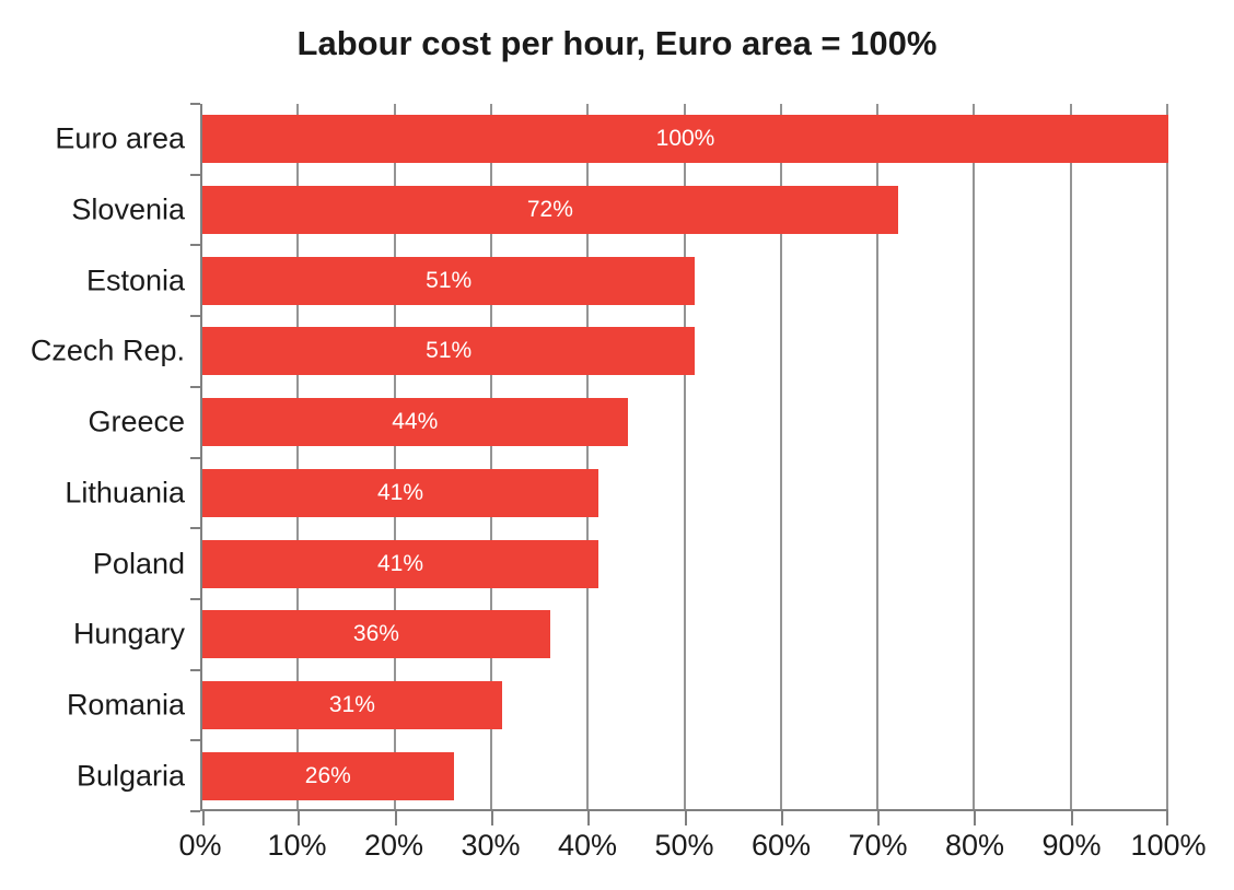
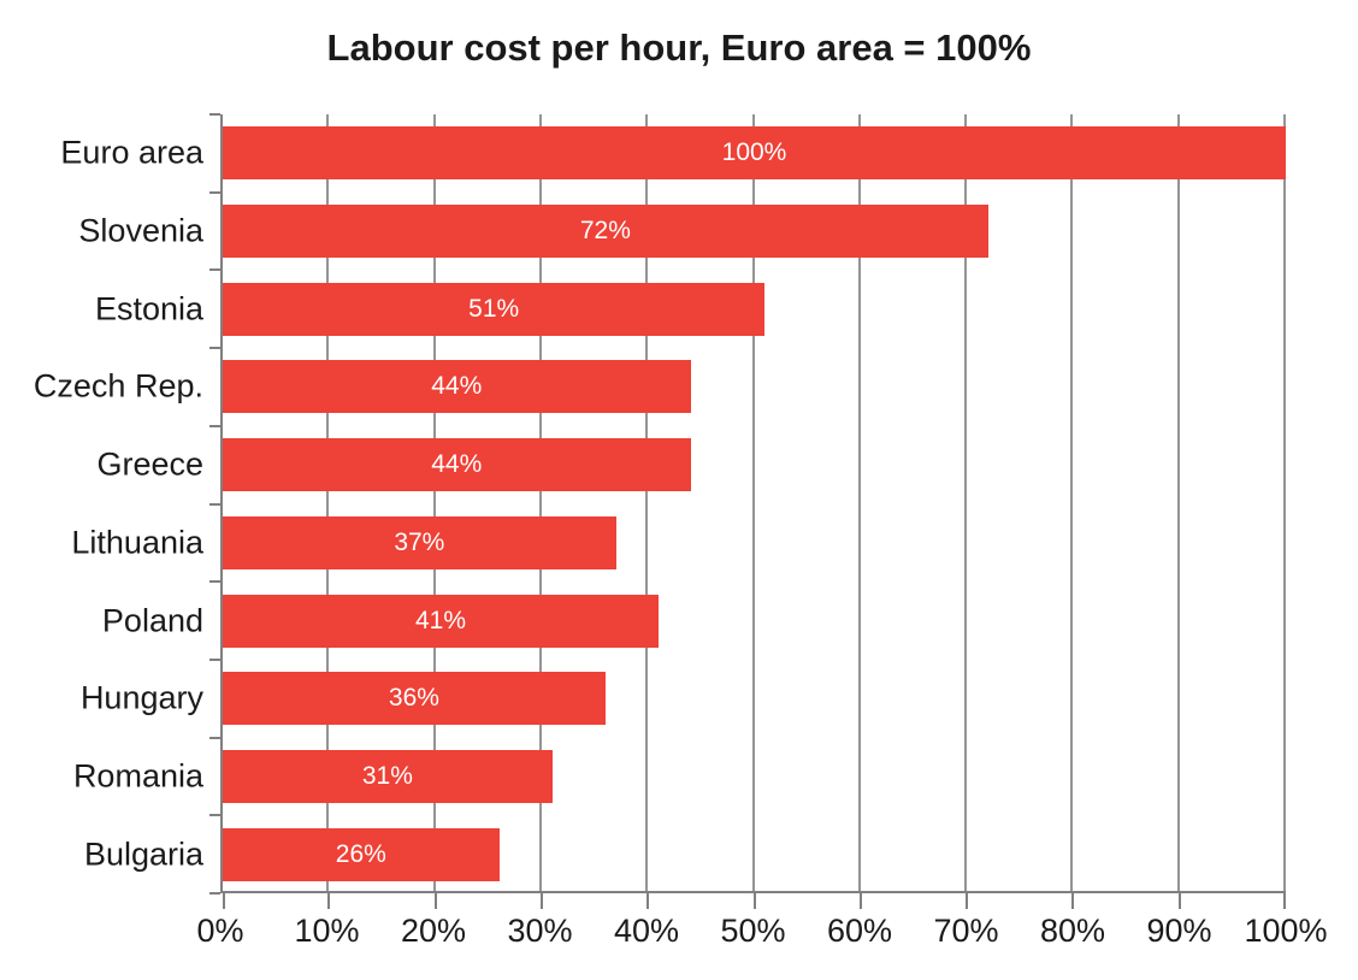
Czech Rep.: 51% -> 44%
Lithuania: 41% -> 37%
